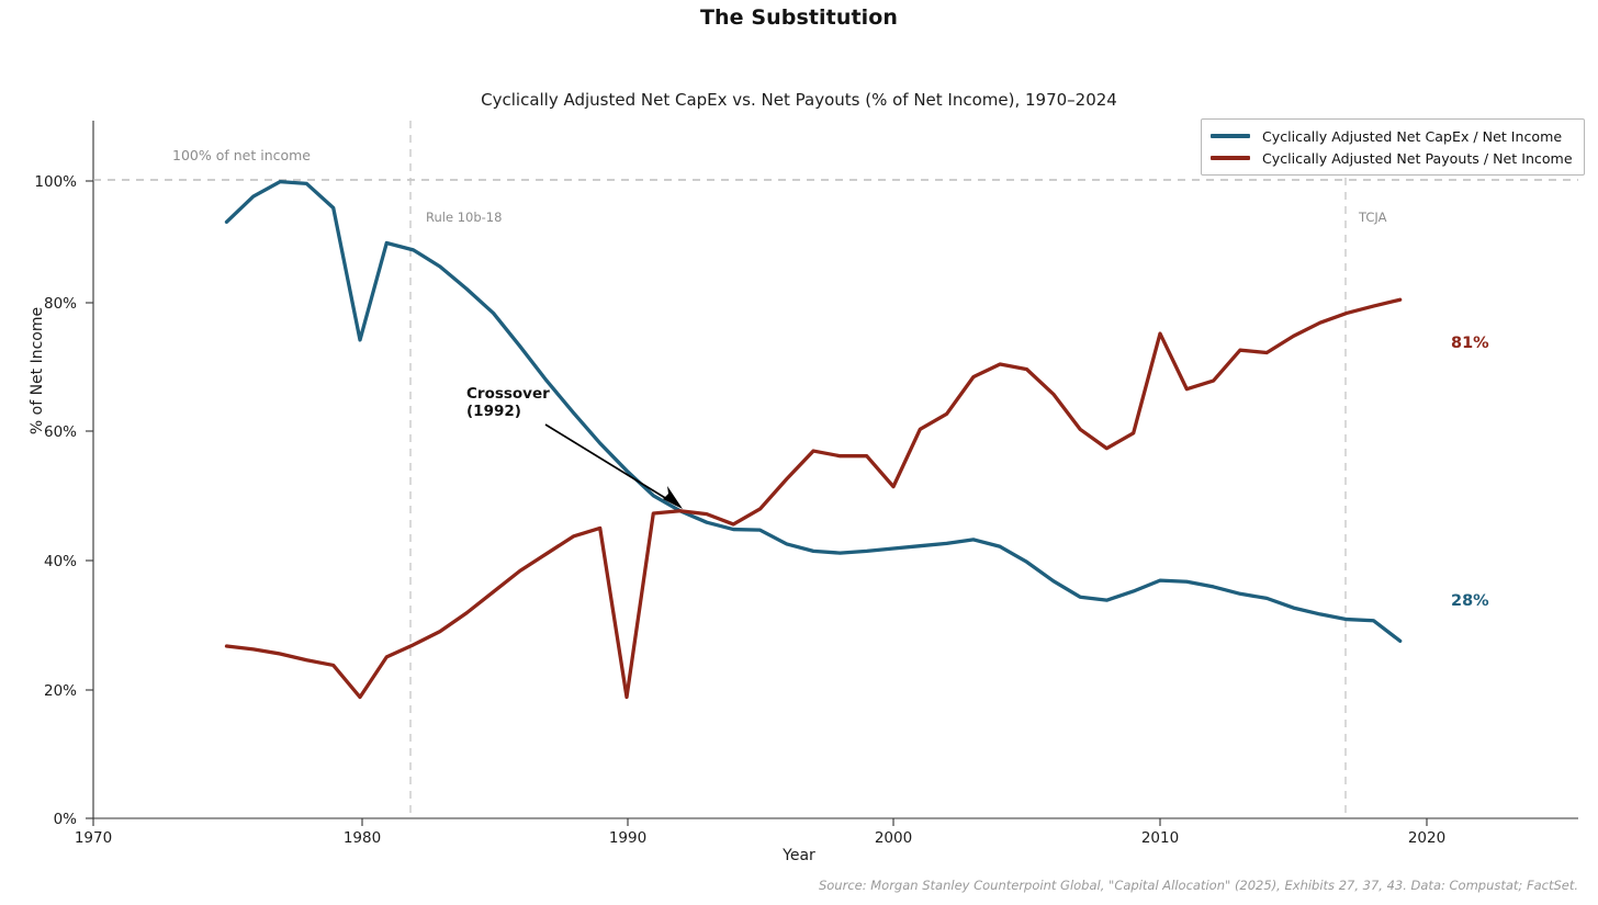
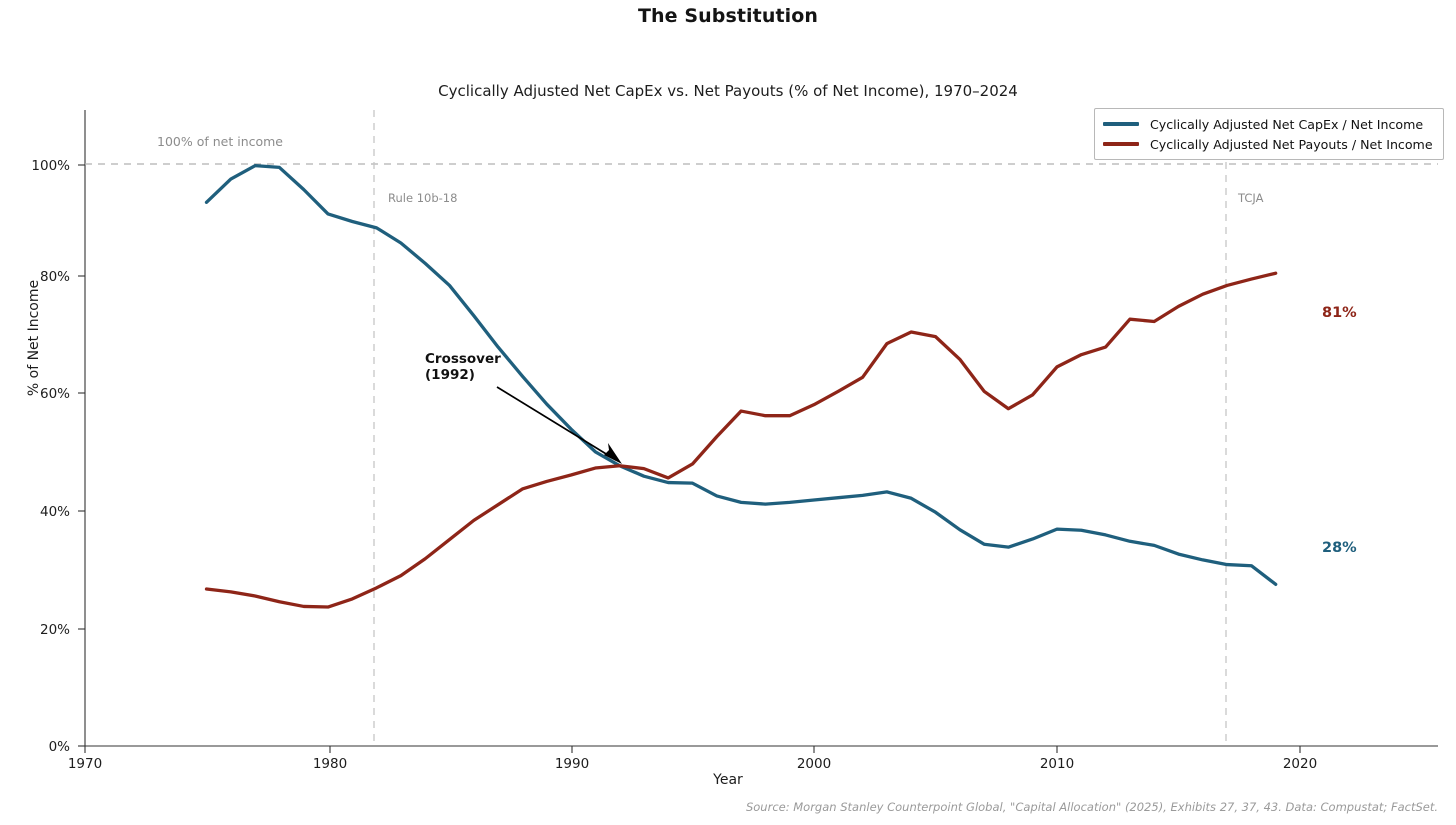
Cyclically Adjusted Net CapEx / Net Income/1980: 75% -> 92%
Cyclically Adjusted Net Payouts / Net Income/1980: 19% -> 24%
Cyclically Adjusted Net Payouts / Net Income/1990: 19% -> 47%
Cyclically Adjusted Net Payouts / Net Income/2000: 52% -> 59%
Cyclically Adjusted Net Payouts / Net Income/2010: 76% -> 65%
